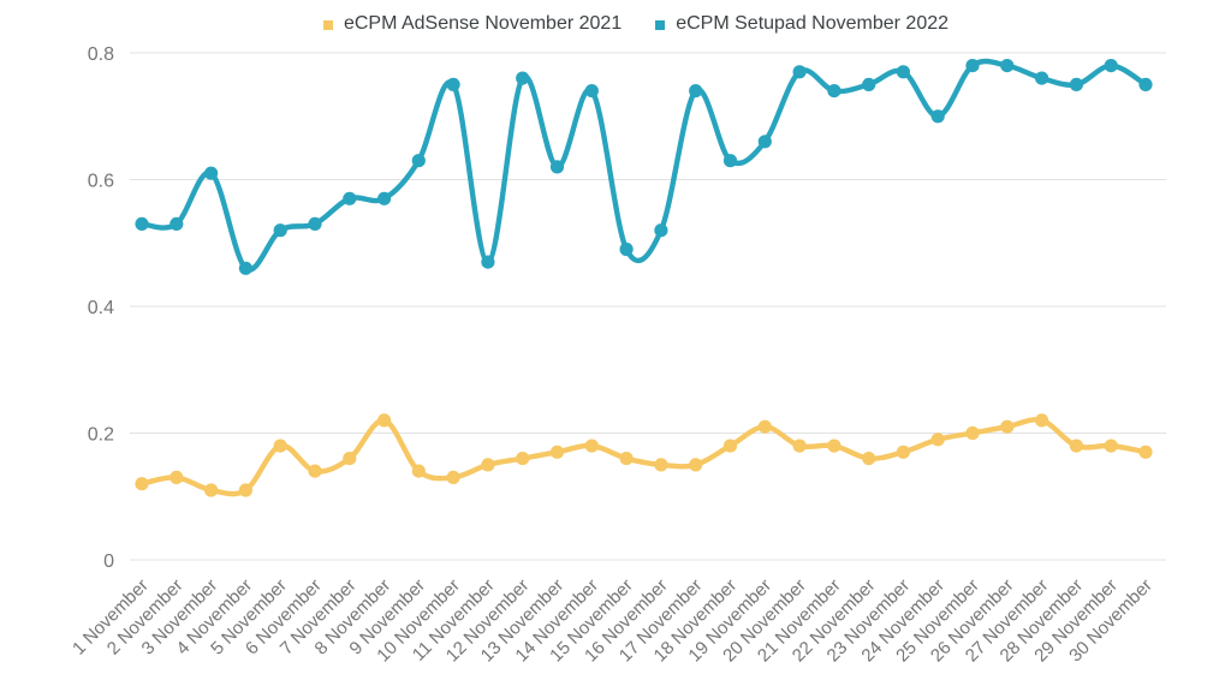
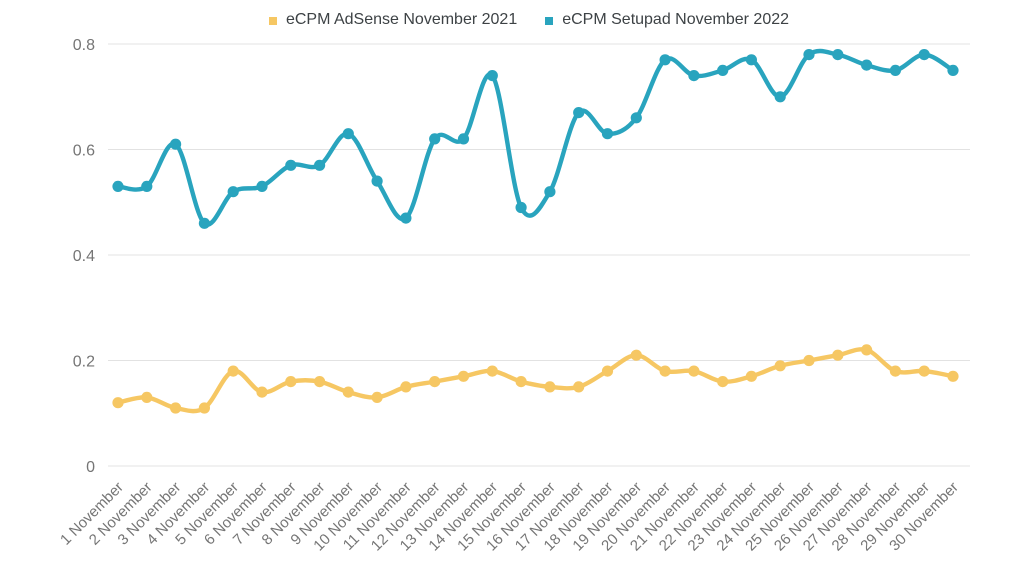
eCPM AdSense November 2021/8 November: 0.22 -> 0.16
eCPM Setupad November 2022/10 November: 0.75 -> 0.54
eCPM Setupad November 2022/12 November: 0.76 -> 0.62
eCPM Setupad November 2022/17 November: 0.74 -> 0.67
